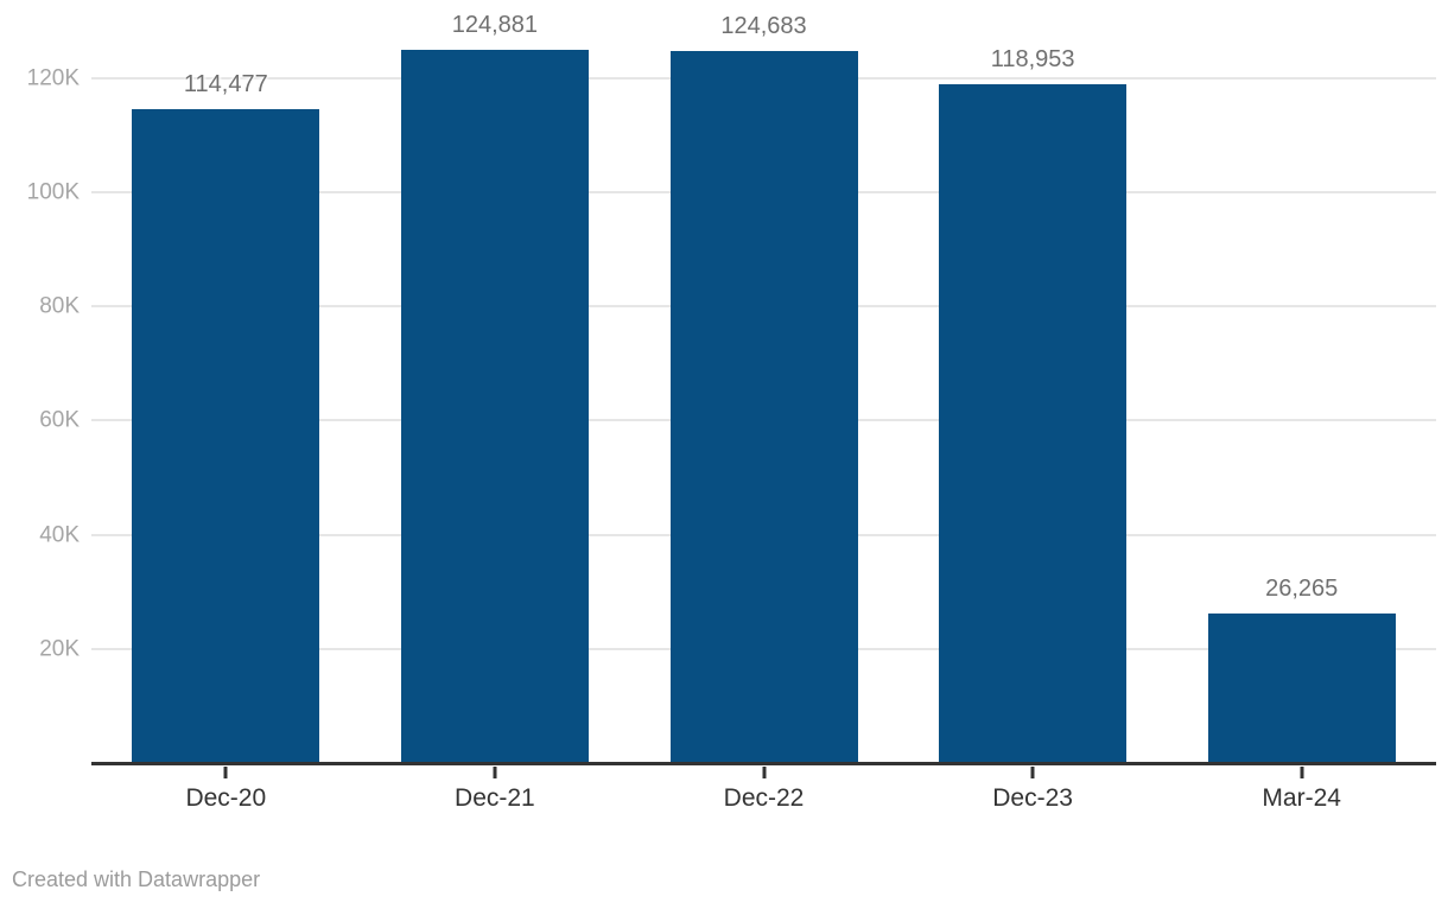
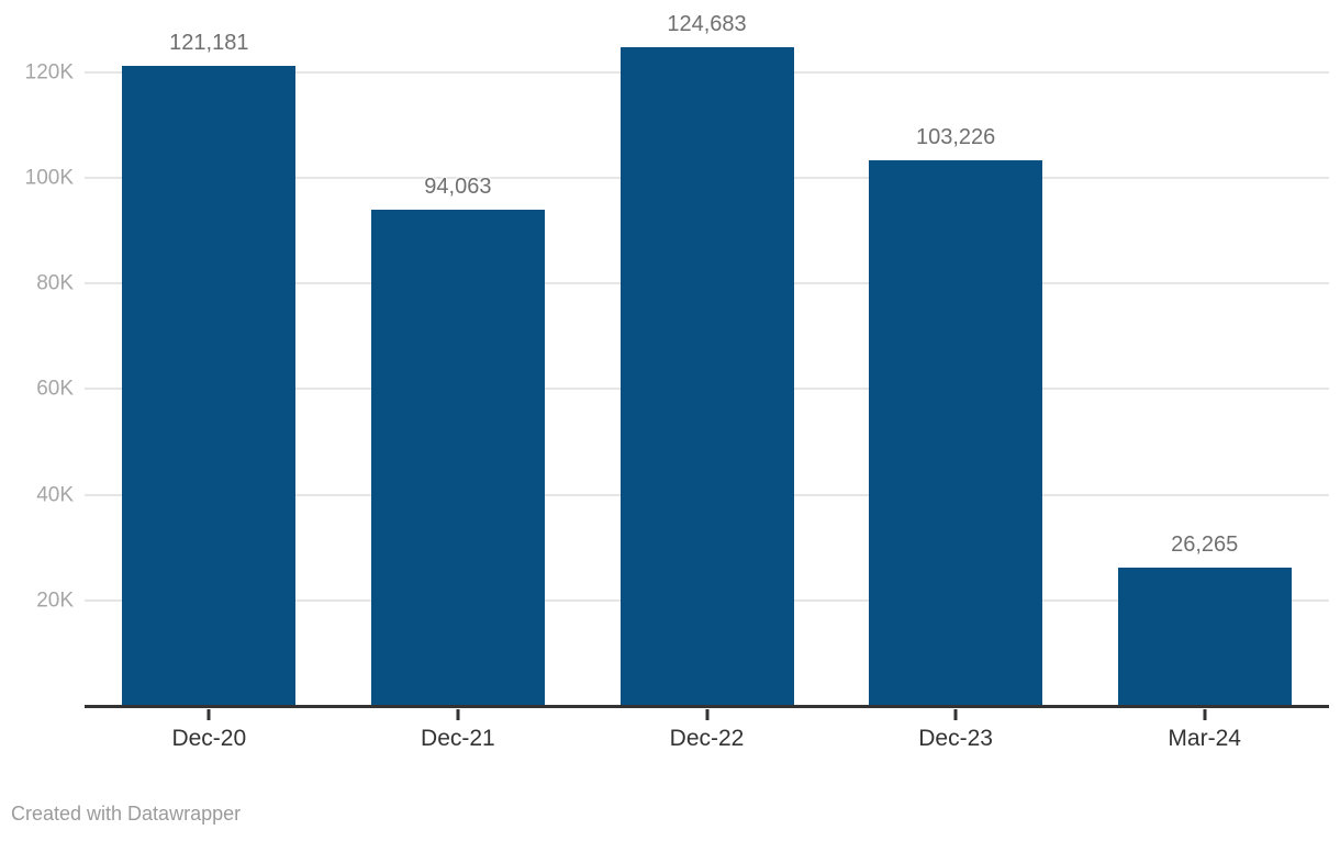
Dec-20: 114,477 -> 121,181
Dec-21: 124,881 -> 94,063
Dec-23: 118,953 -> 103,226
